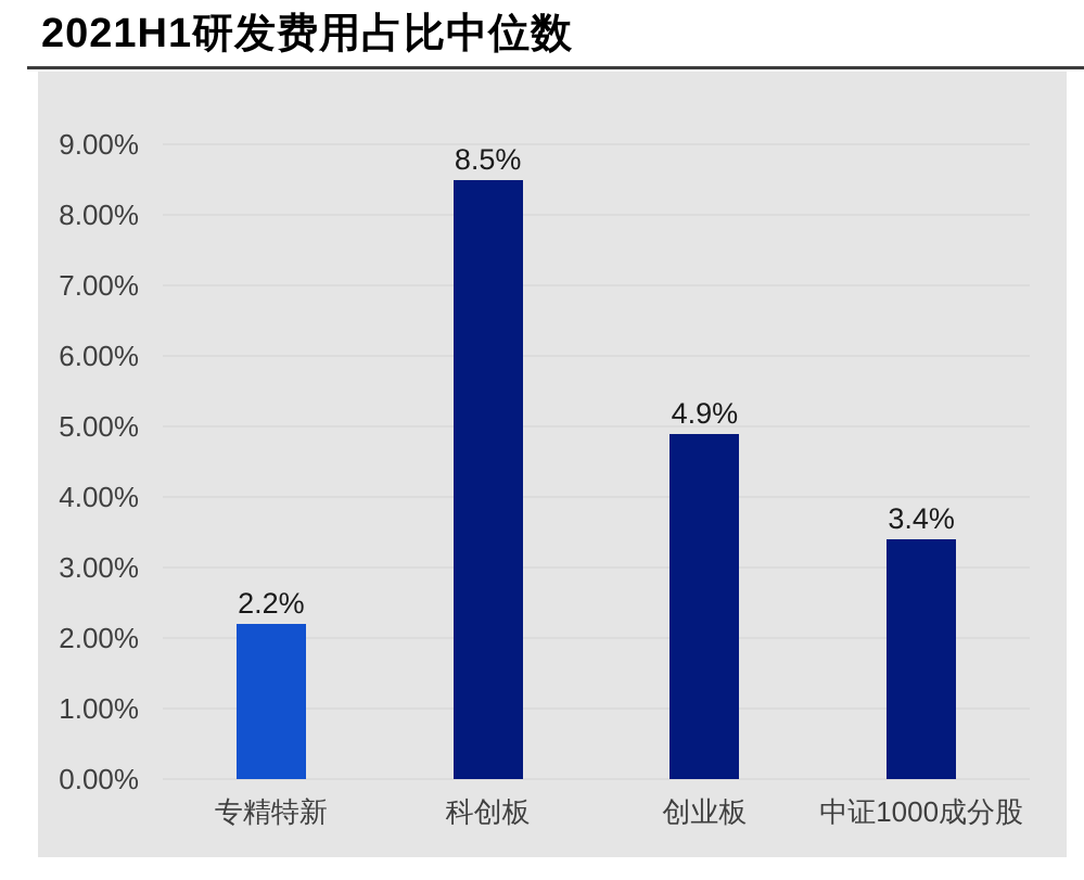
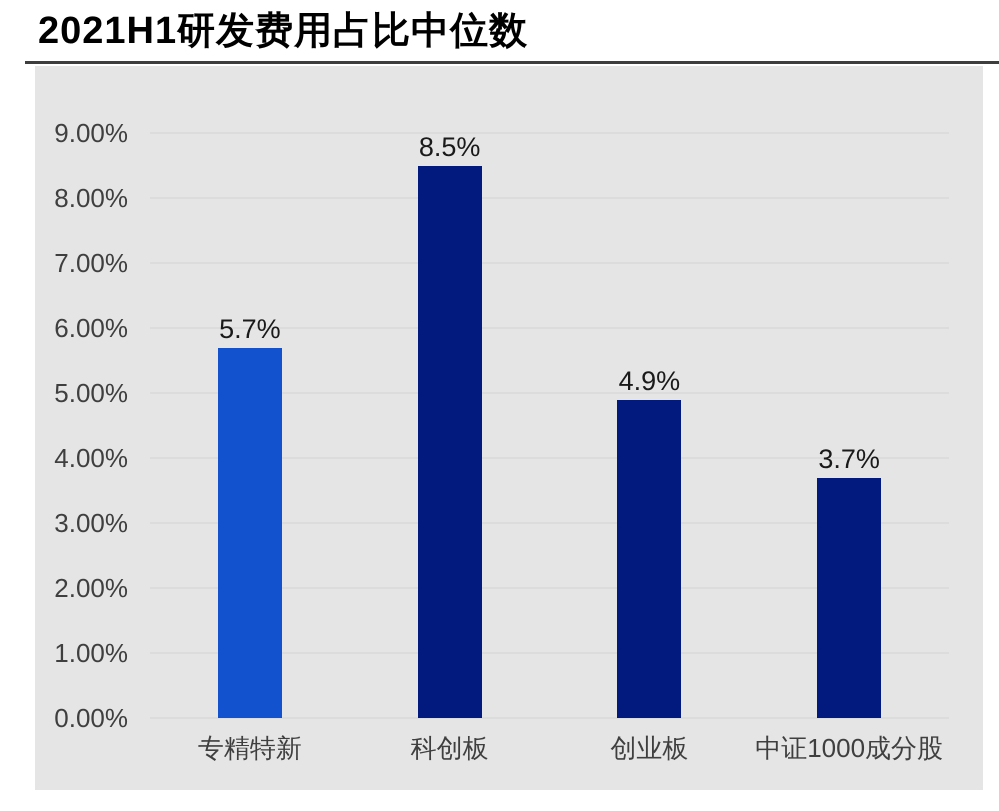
专精特新: 2.2% -> 5.7%
中证1000成分股: 3.4% -> 3.7%
